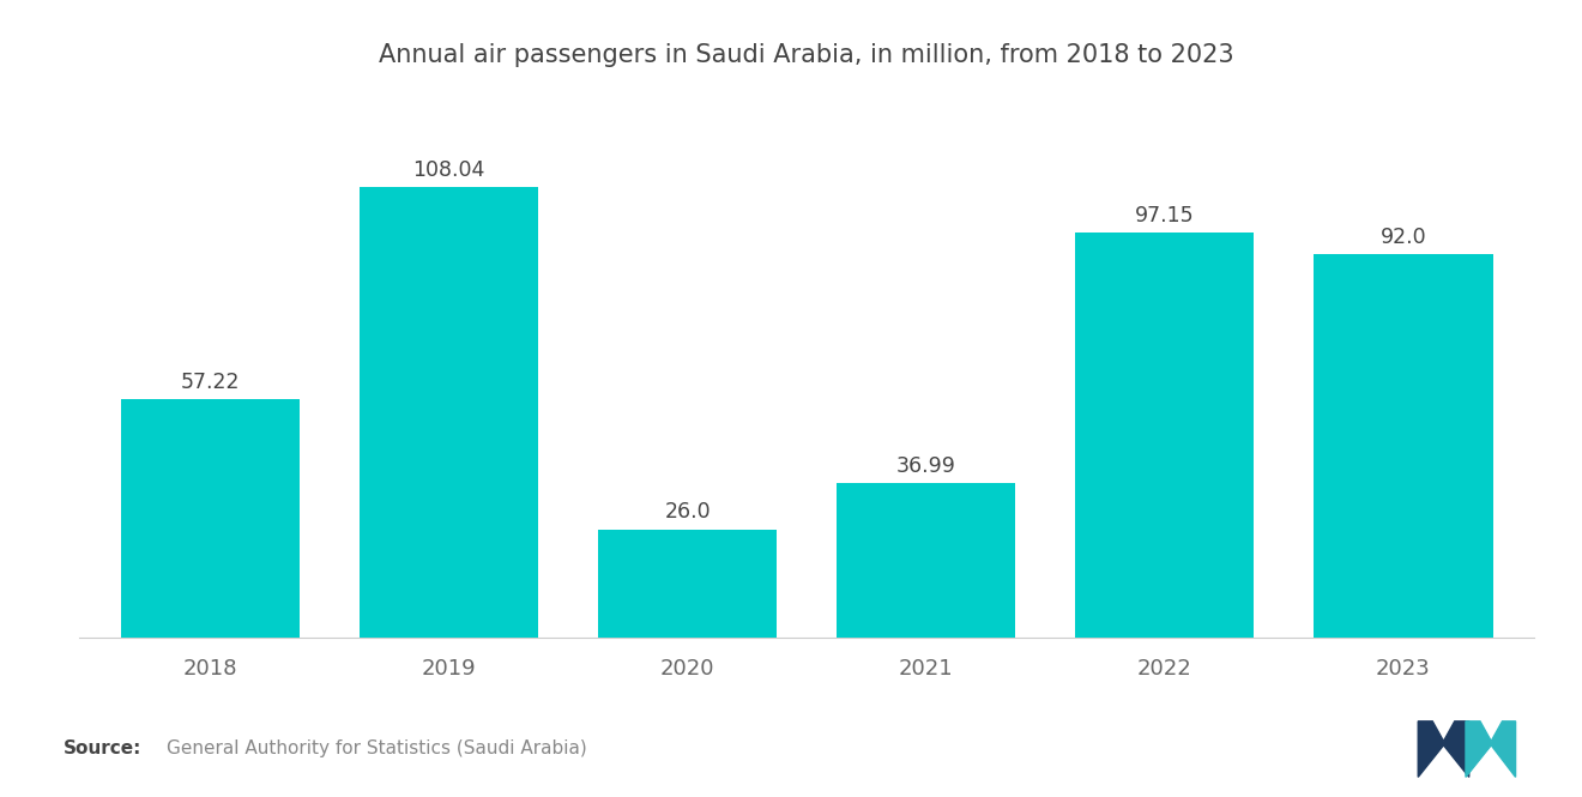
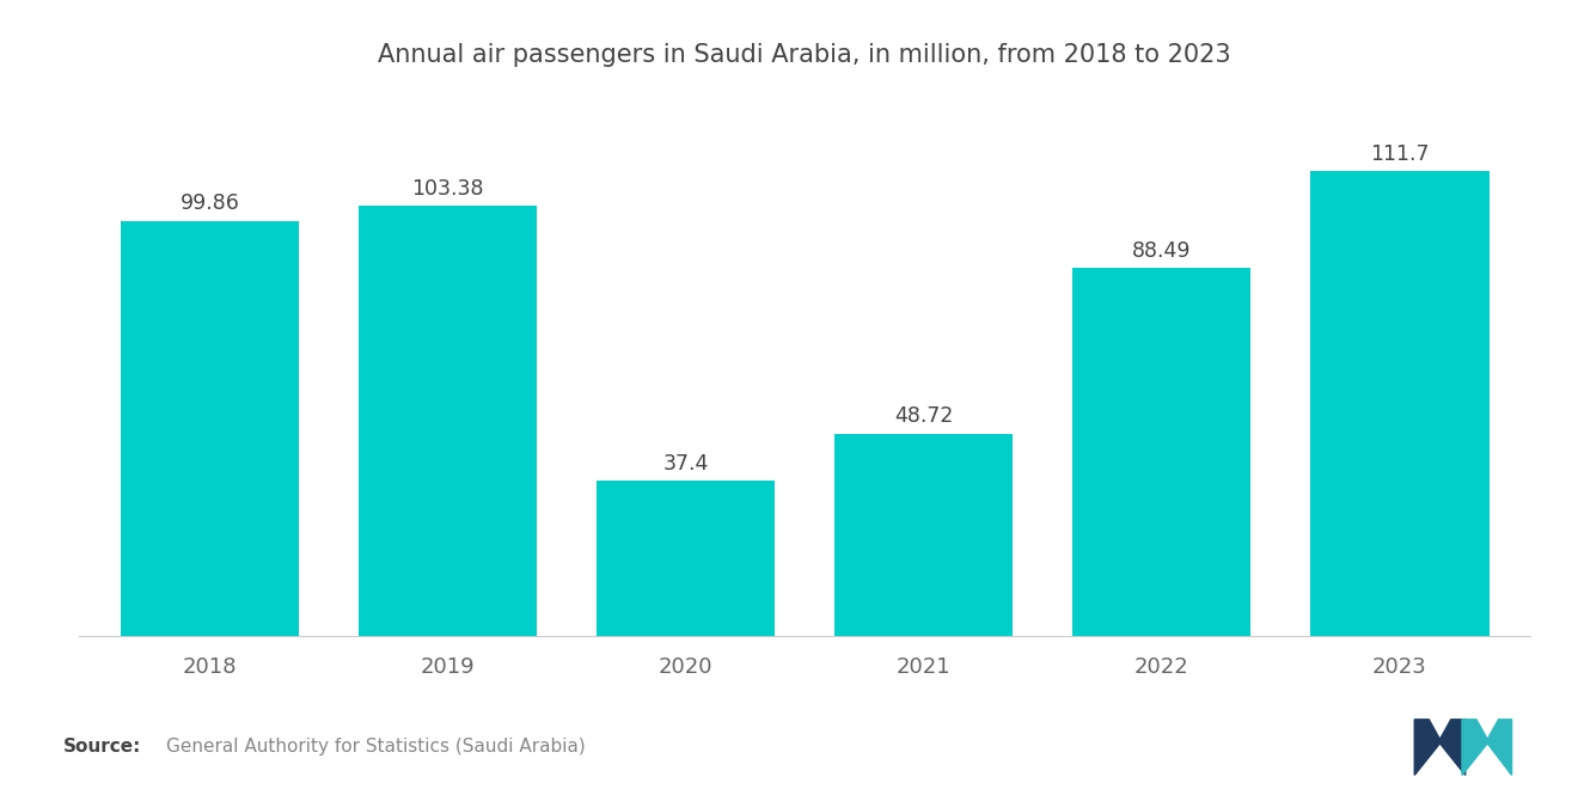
2018: 57.22 -> 99.86
2019: 108.04 -> 103.38
2020: 26.0 -> 37.4
2021: 36.99 -> 48.72
2022: 97.15 -> 88.49
2023: 92.0 -> 111.7
